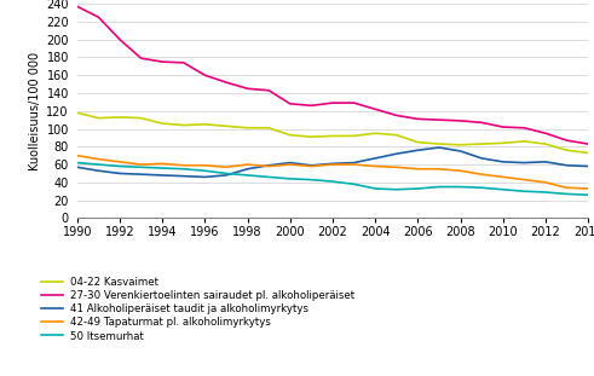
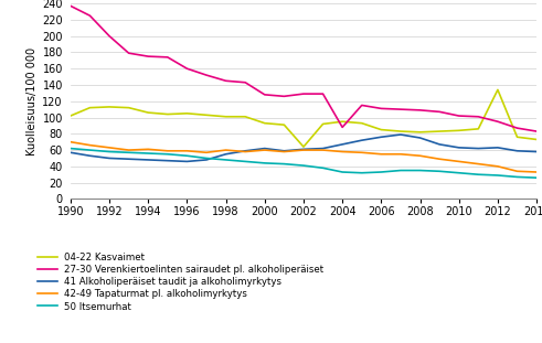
04-22 Kasvaimet/1990: 118 -> 102
04-22 Kasvaimet/2002: 92 -> 64
27-30 Verenkiertoelinten sairaudet pl. alkoholiperäiset/2004: 122 -> 88
04-22 Kasvaimet/2012: 83 -> 134
